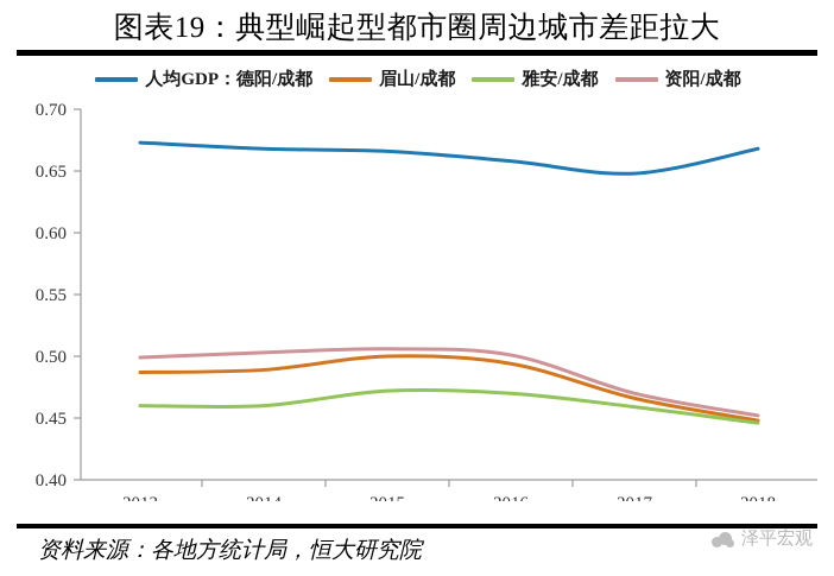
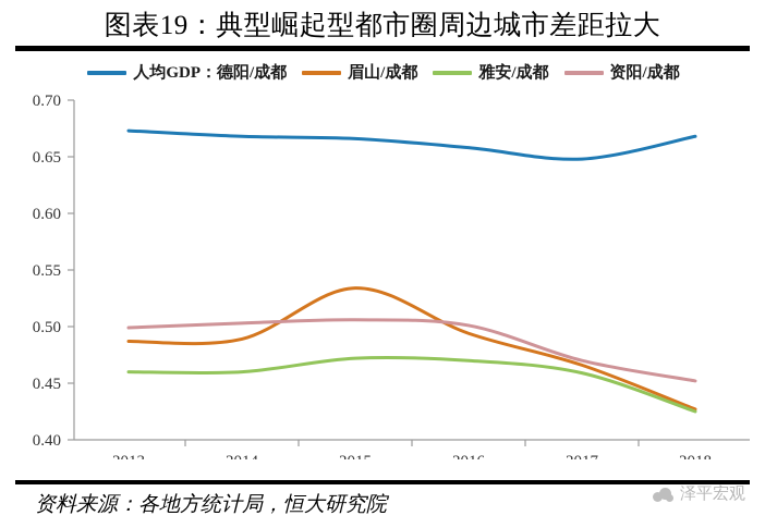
眉山/成都/2015: 0.500 -> 0.534
眉山/成都/2018: 0.448 -> 0.427
雅安/成都/2018: 0.446 -> 0.425
